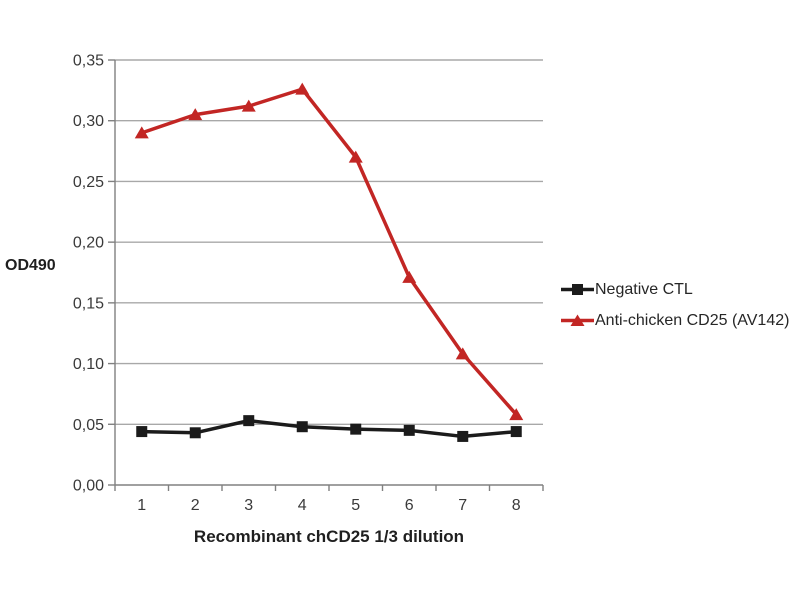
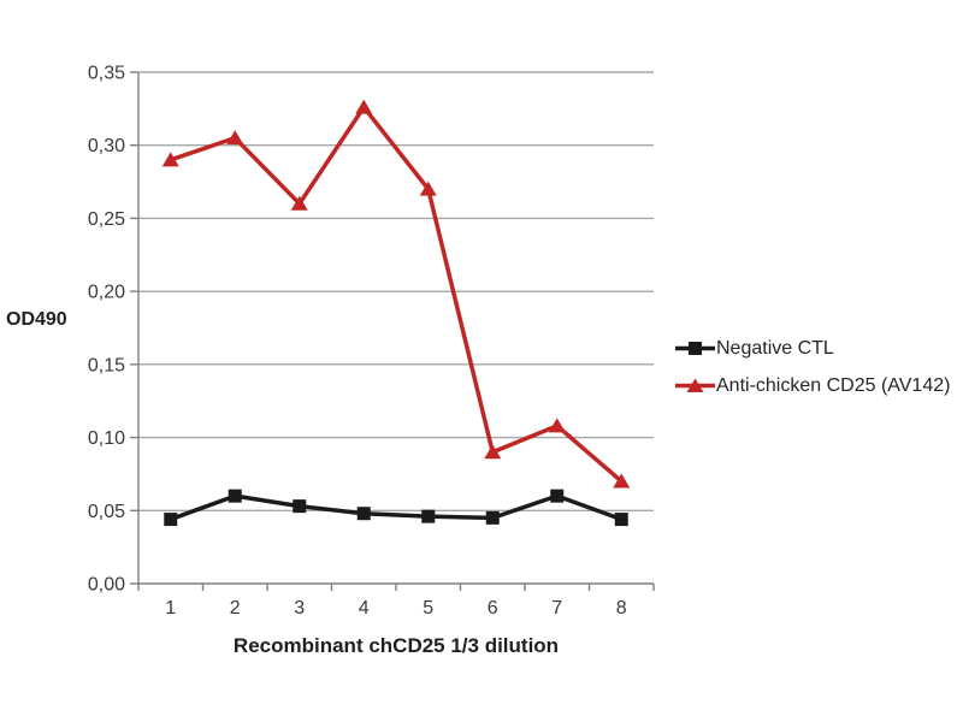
Negative CTL/2: 0,04 -> 0,06
Anti-chicken CD25 (AV142)/3: 0,31 -> 0,26
Anti-chicken CD25 (AV142)/6: 0,17 -> 0,09
Negative CTL/7: 0,04 -> 0,06
Anti-chicken CD25 (AV142)/8: 0,06 -> 0,07
